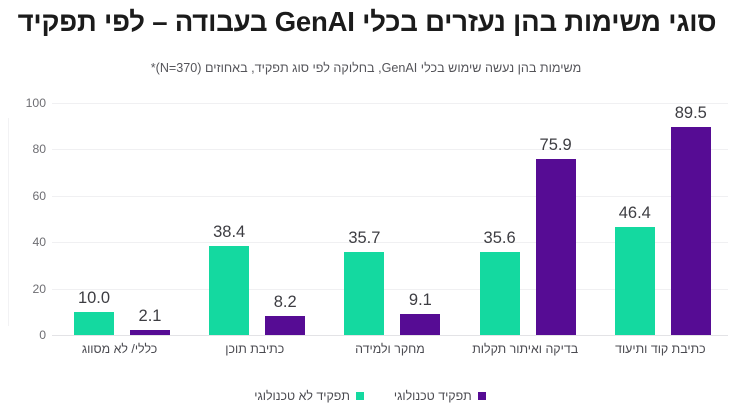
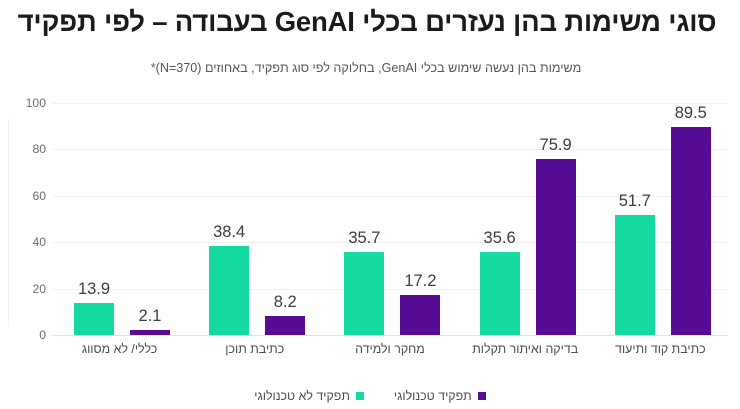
תפקיד לא טכנולוגי/כללי/ לא מסווג: 10.0 -> 13.9
תפקיד טכנולוגי/מחקר ולמידה: 9.1 -> 17.2
תפקיד לא טכנולוגי/כתיבת קוד ותיעוד: 46.4 -> 51.7
